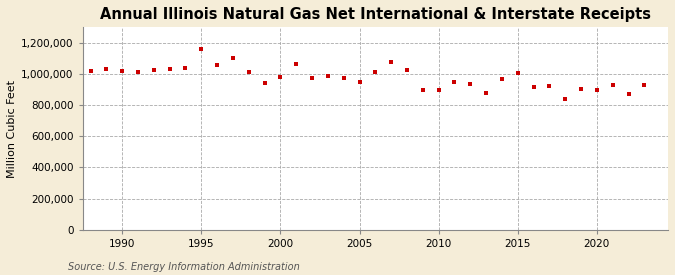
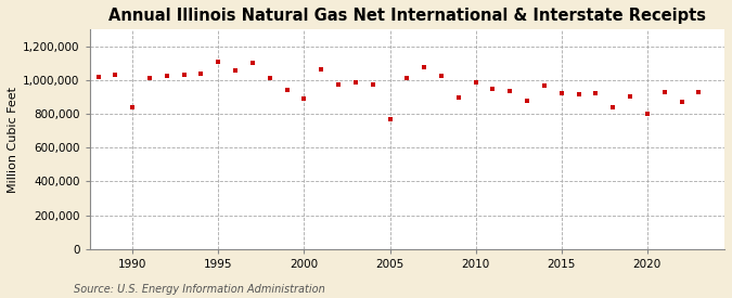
1990: 1,020,000 -> 840,000
1995: 1,160,000 -> 1,110,000
2000: 980,000 -> 890,000
2005: 950,000 -> 770,000
2010: 900,000 -> 990,000
2015: 1,000,000 -> 920,000
2020: 900,000 -> 800,000
